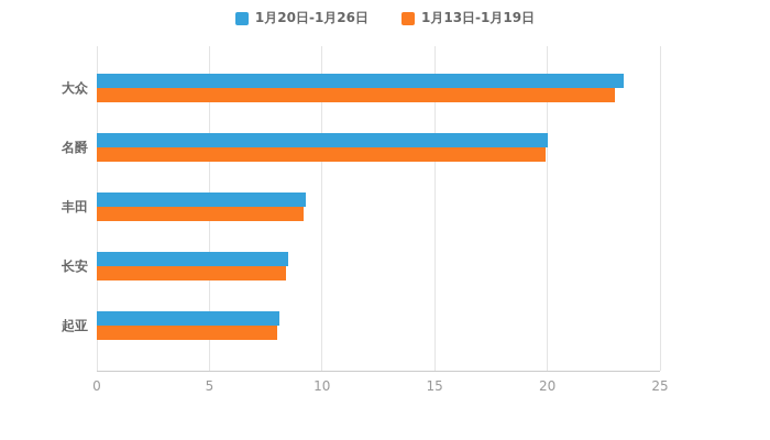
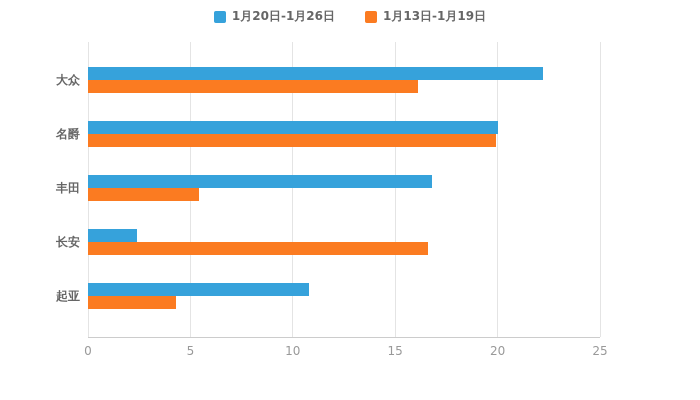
1月20日-1月26日/大众: 23.4 -> 22.2
1月13日-1月19日/大众: 23.0 -> 16.1
1月20日-1月26日/丰田: 9.3 -> 16.8
1月13日-1月19日/丰田: 9.2 -> 5.4
1月20日-1月26日/长安: 8.5 -> 2.4
1月13日-1月19日/长安: 8.4 -> 16.6
1月20日-1月26日/起亚: 8.1 -> 10.8
1月13日-1月19日/起亚: 8.0 -> 4.3
